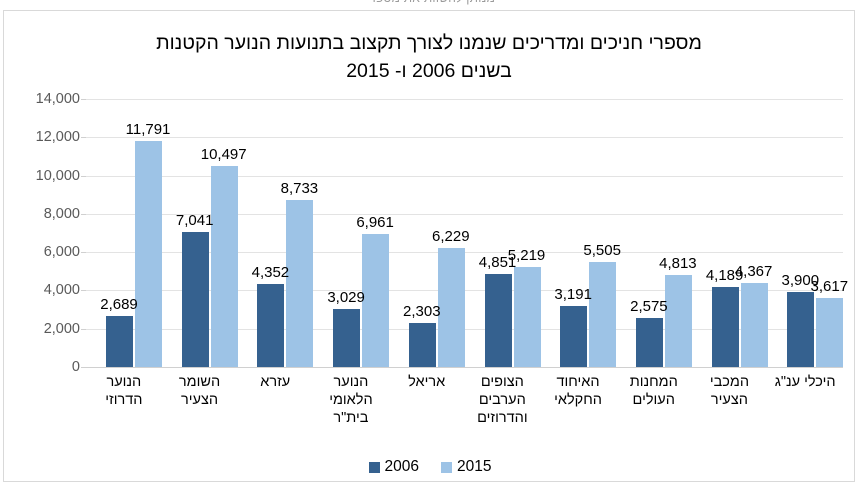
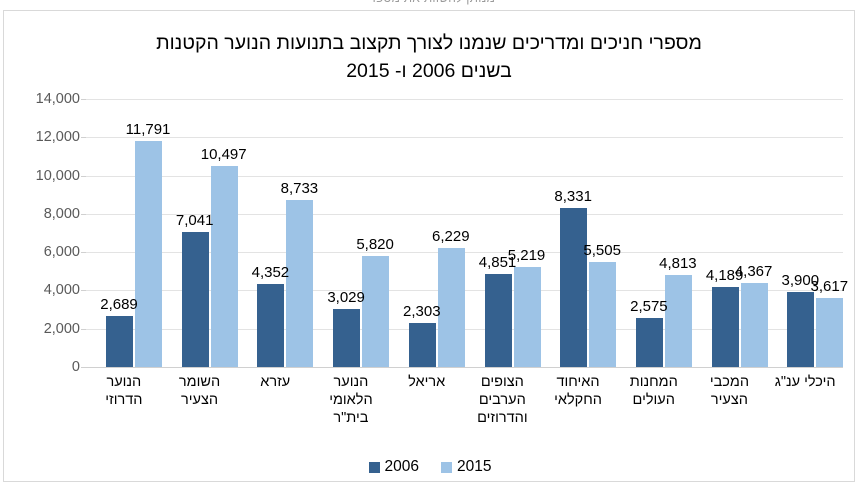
2015/הנוער הלאומי בית"ר: 6,961 -> 5,820
2006/האיחוד החקלאי: 3,191 -> 8,331
